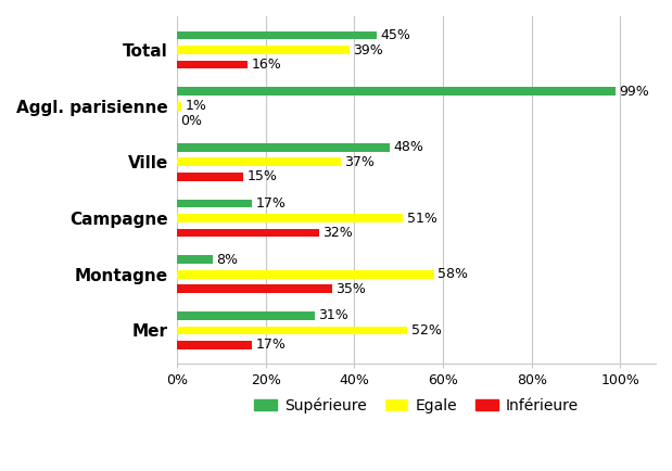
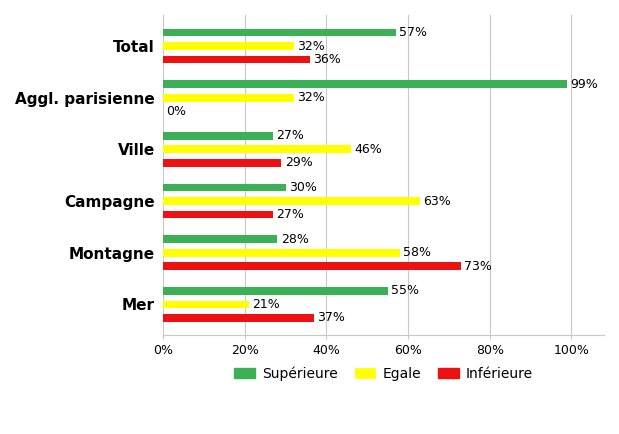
Supérieure/Total: 45% -> 57%
Egale/Total: 39% -> 32%
Inférieure/Total: 16% -> 36%
Egale/Aggl. parisienne: 1% -> 32%
Supérieure/Ville: 48% -> 27%
Egale/Ville: 37% -> 46%
Inférieure/Ville: 15% -> 29%
Supérieure/Campagne: 17% -> 30%
Egale/Campagne: 51% -> 63%
Inférieure/Campagne: 32% -> 27%
Supérieure/Montagne: 8% -> 28%
Inférieure/Montagne: 35% -> 73%
Supérieure/Mer: 31% -> 55%
Egale/Mer: 52% -> 21%
Inférieure/Mer: 17% -> 37%
